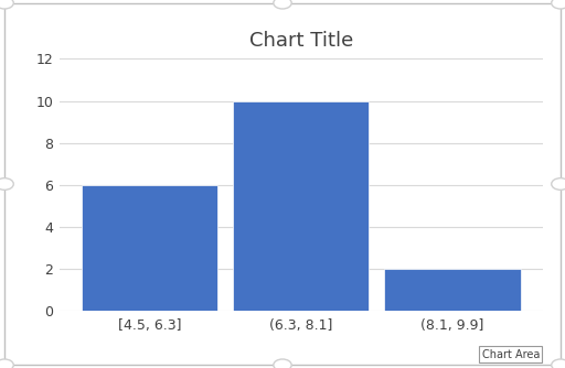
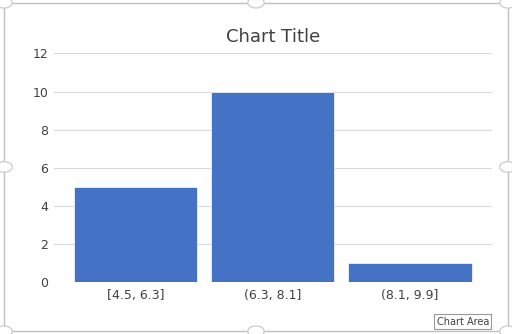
[4.5, 6.3]: 6 -> 5
(8.1, 9.9]: 2 -> 1
